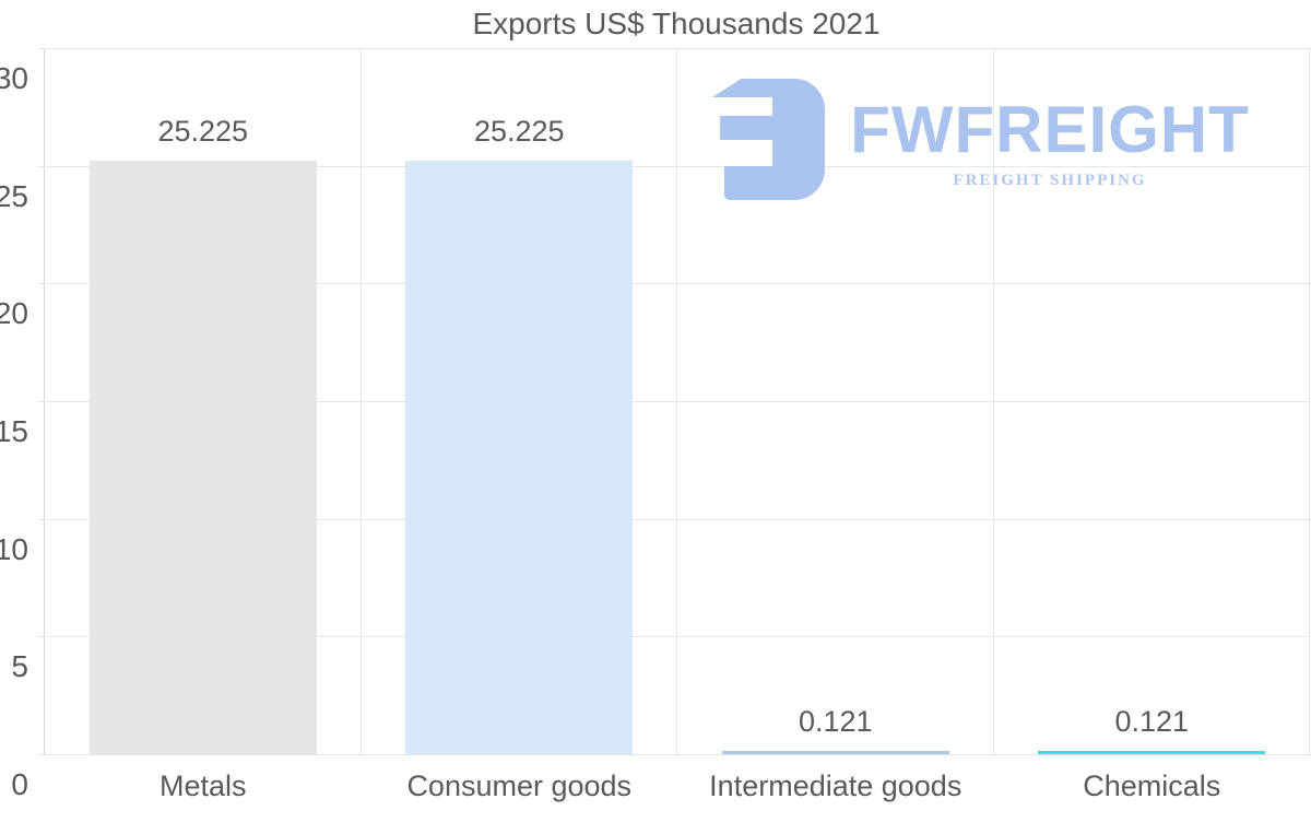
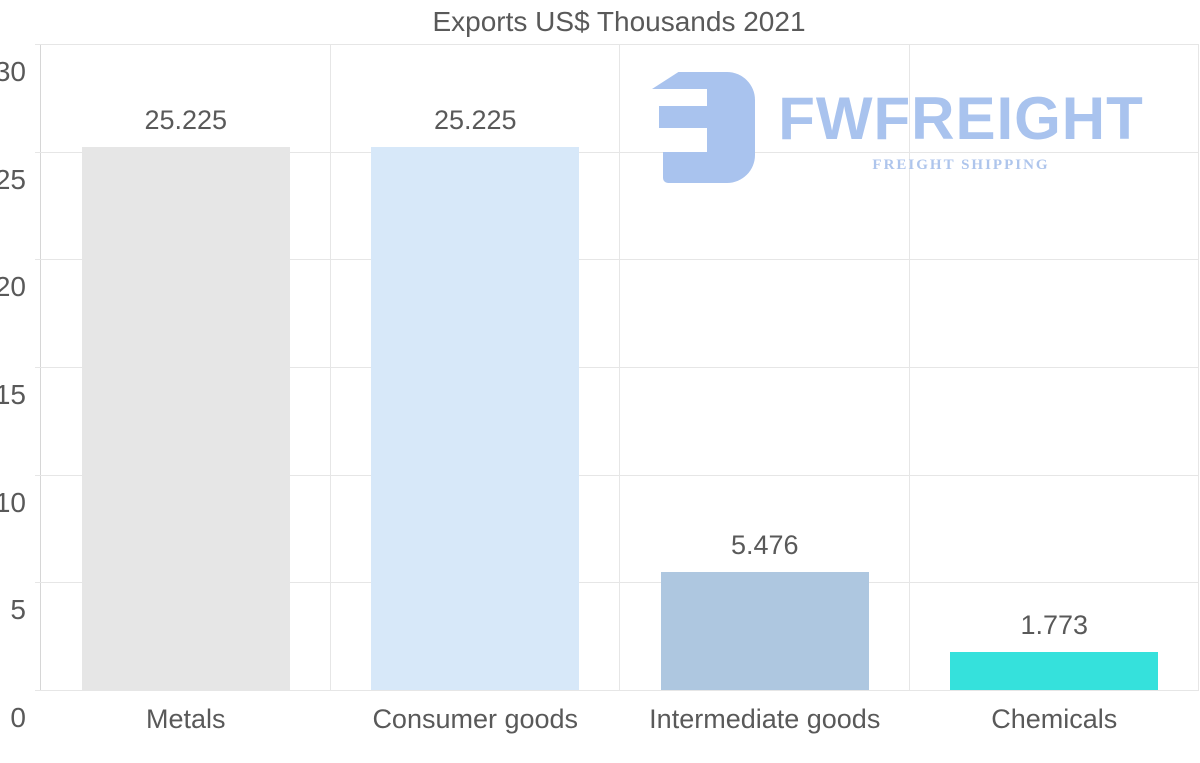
Intermediate goods: 0.121 -> 5.476
Chemicals: 0.121 -> 1.773
